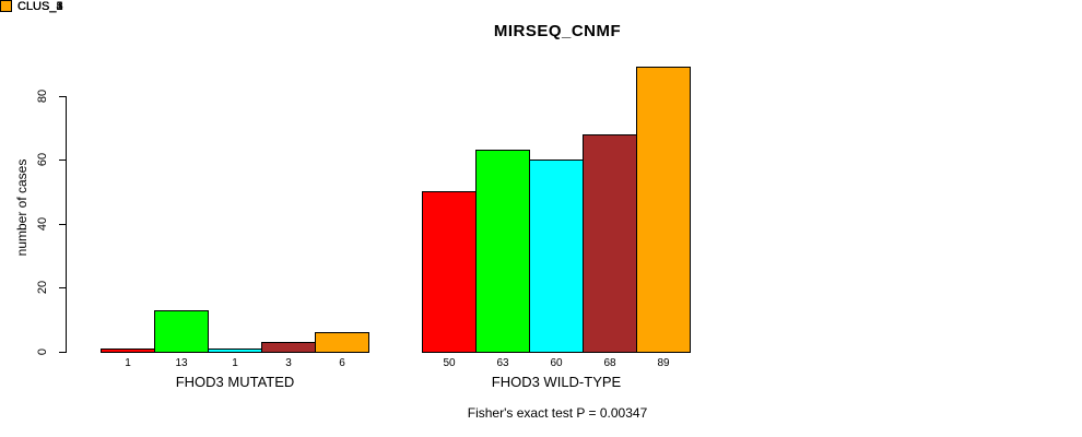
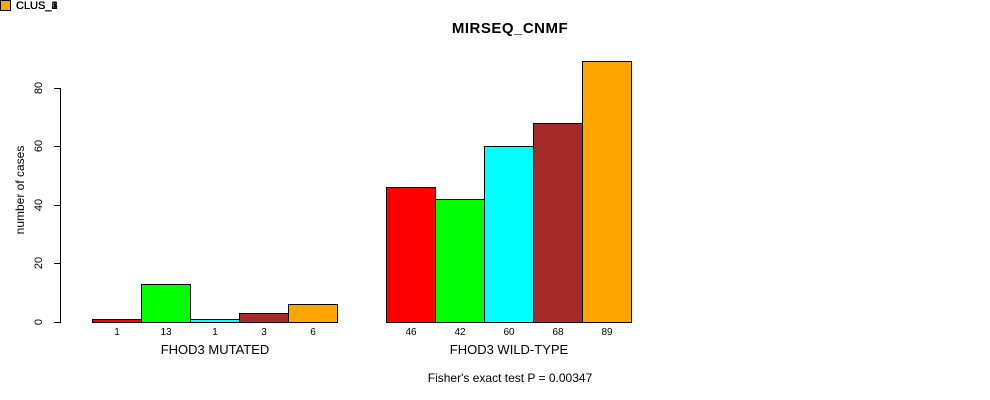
CLUS_1/FHOD3 WILD-TYPE: 50 -> 46
CLUS_2/FHOD3 WILD-TYPE: 63 -> 42
